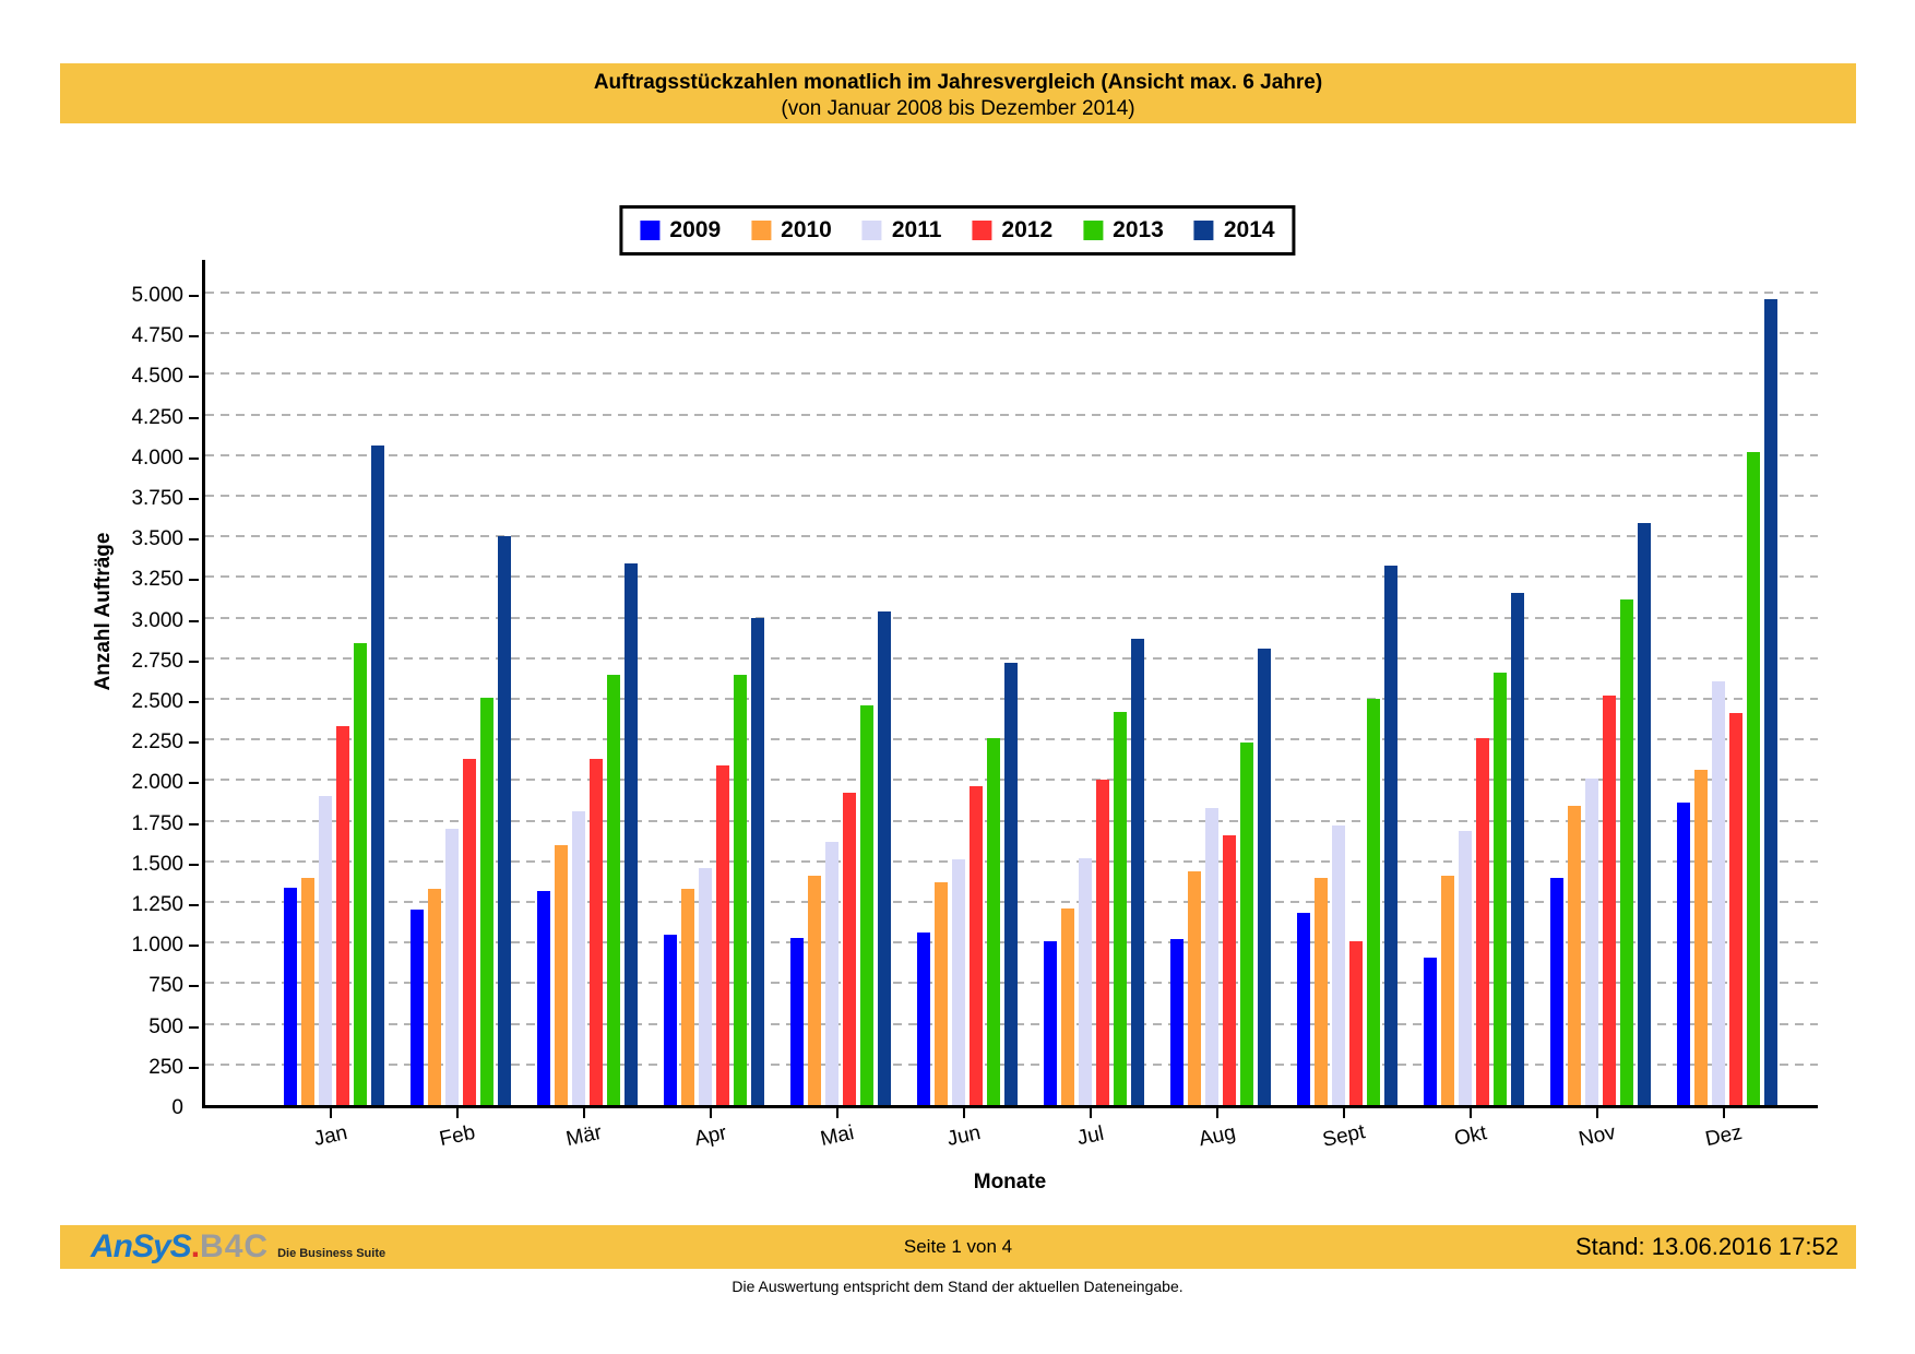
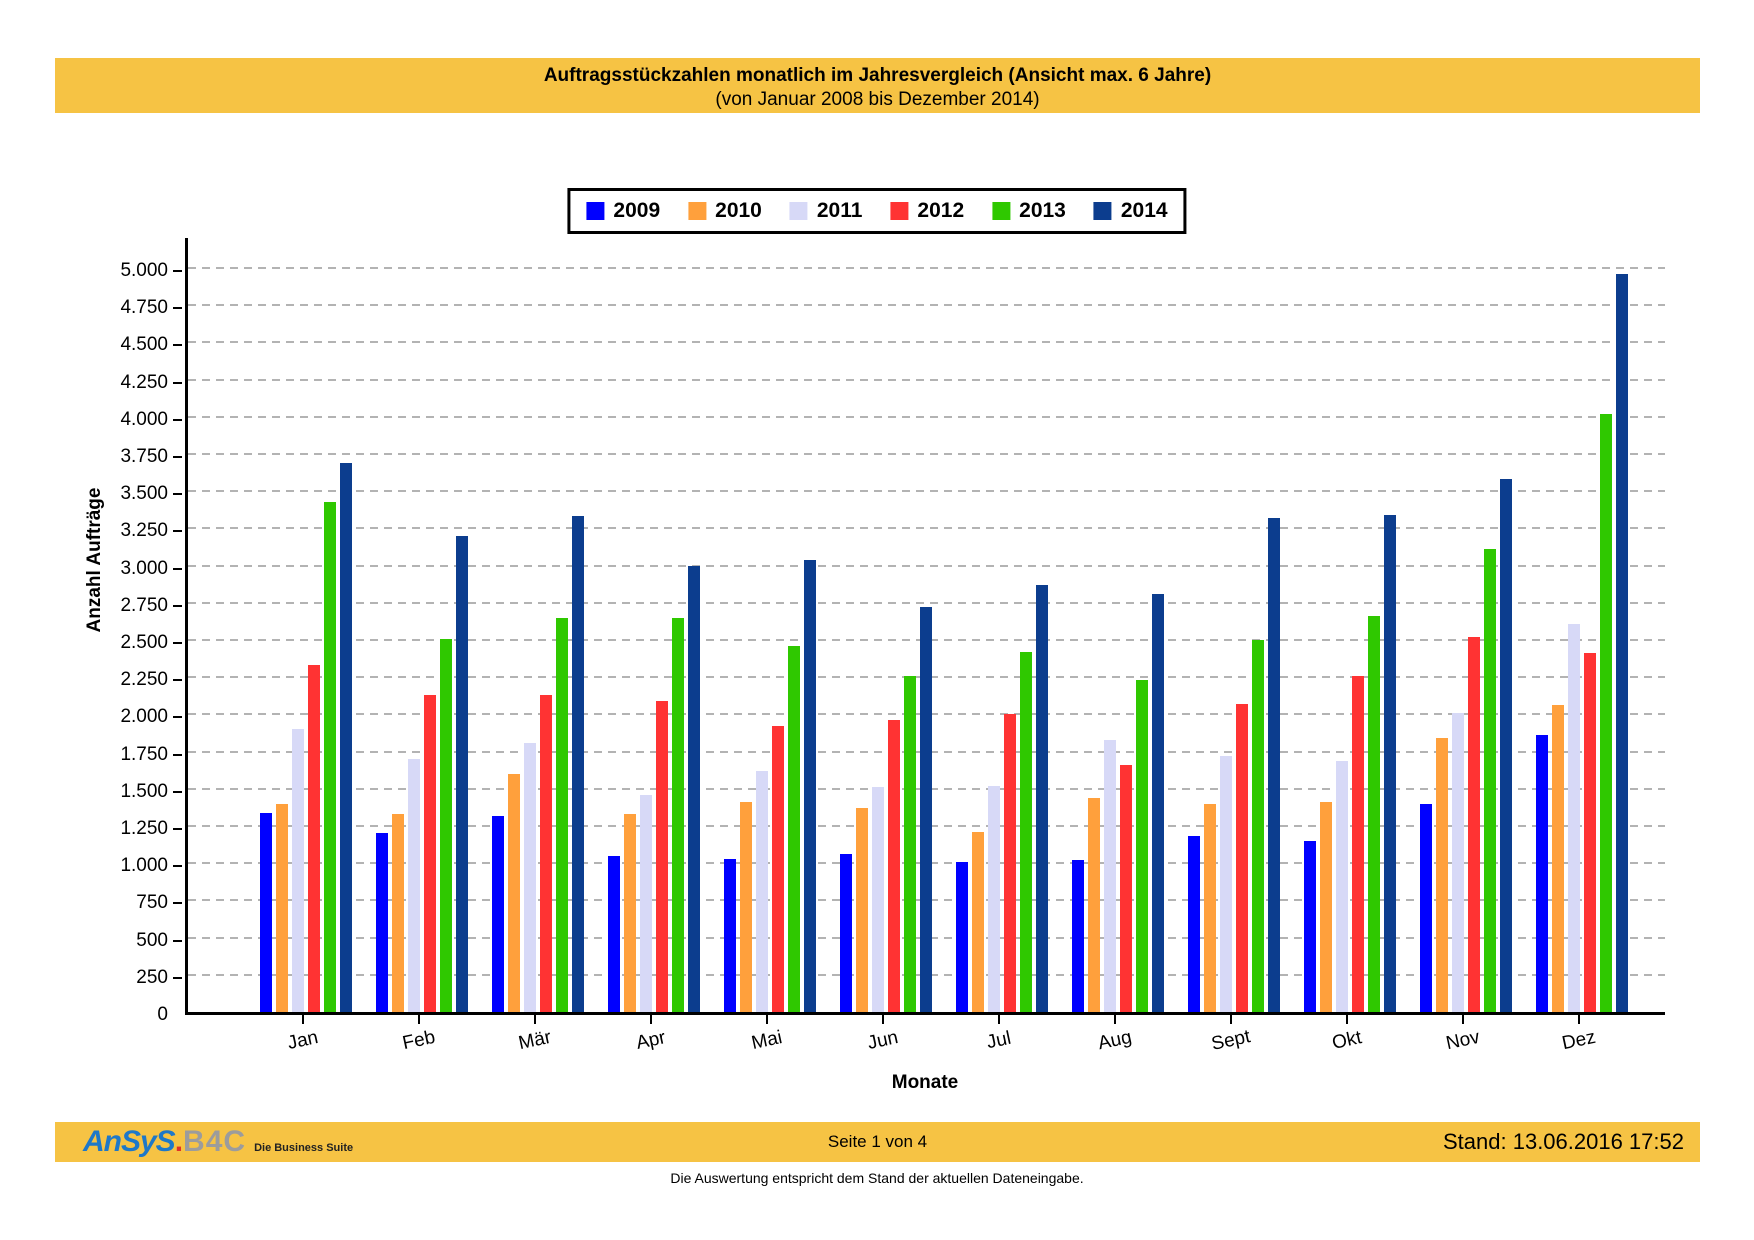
2013/Jan: 2840 -> 3430
2014/Jan: 4060 -> 3690
2014/Feb: 3500 -> 3200
2012/Sept: 1010 -> 2070
2009/Okt: 910 -> 1150
2014/Okt: 3150 -> 3340
